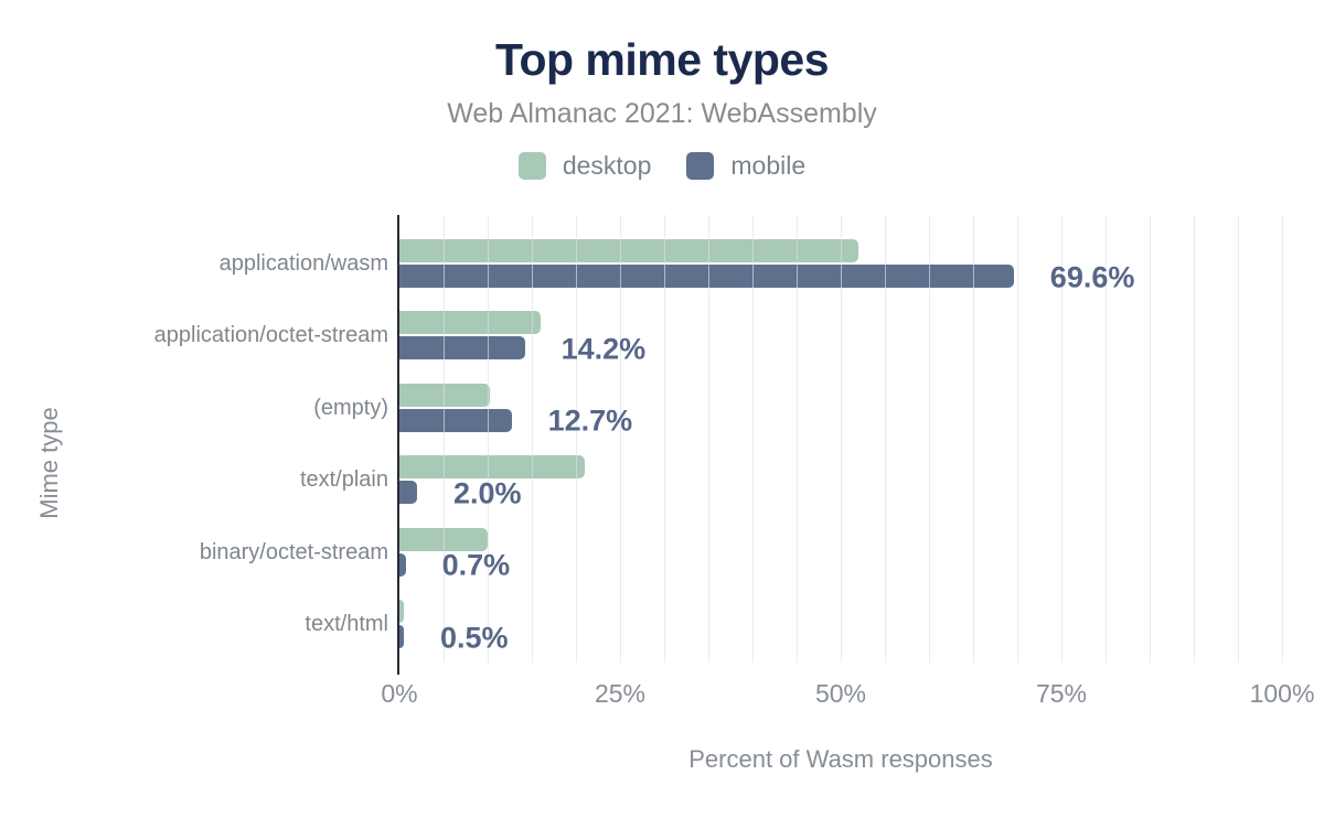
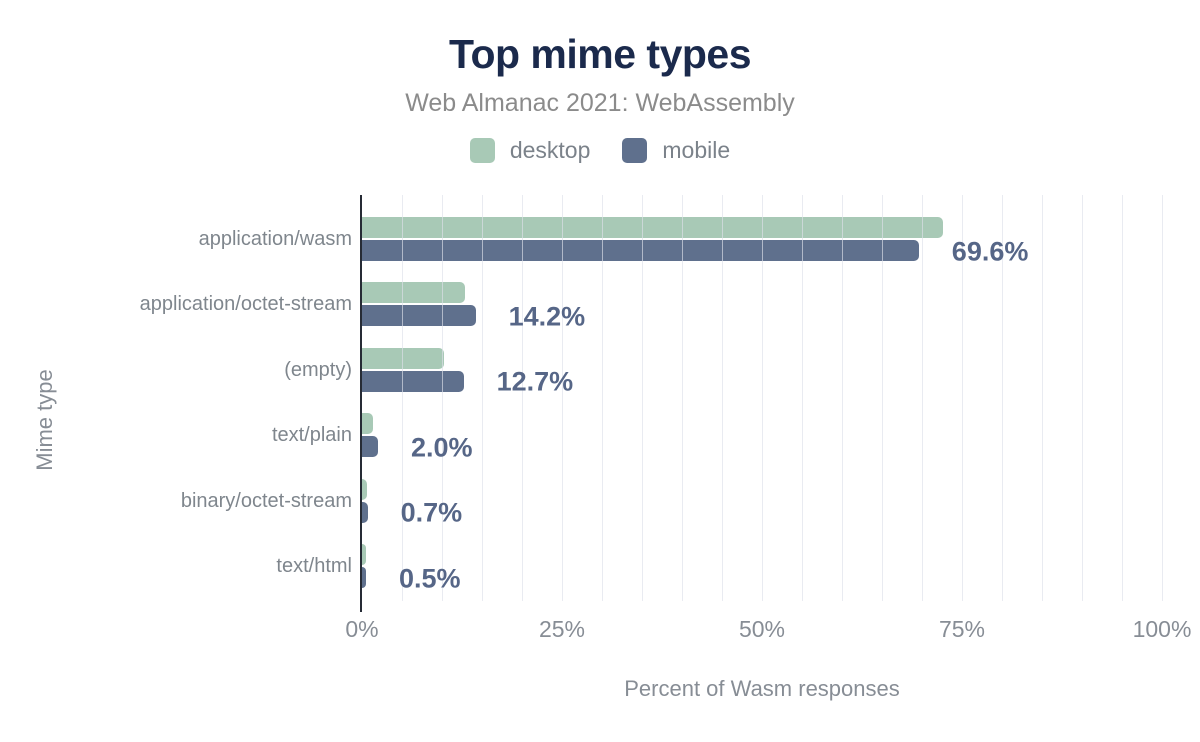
desktop/application/wasm: 52% -> 73%
desktop/application/octet-stream: 16% -> 13%
desktop/text/plain: 21% -> 1%
desktop/binary/octet-stream: 10% -> 1%
